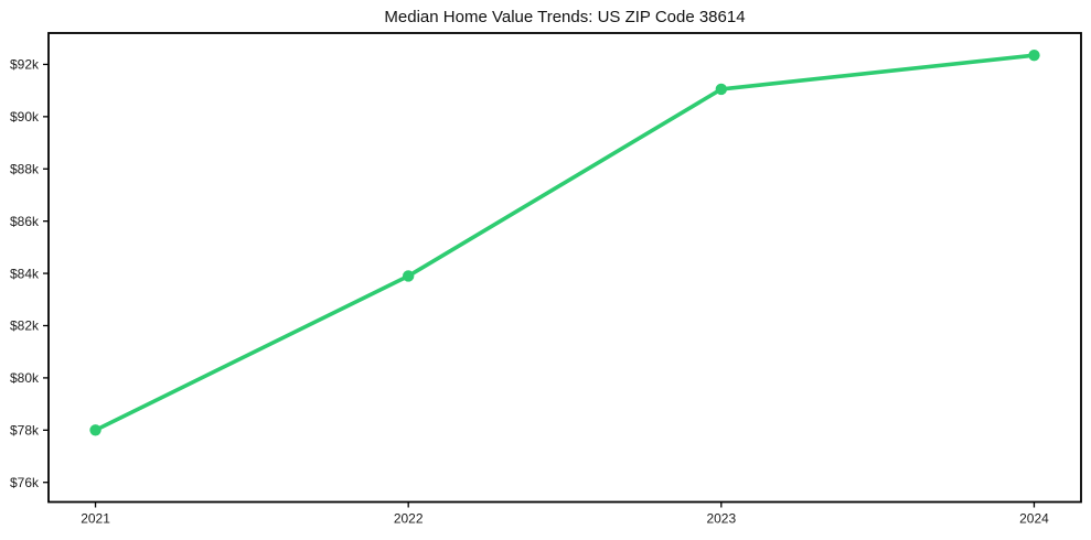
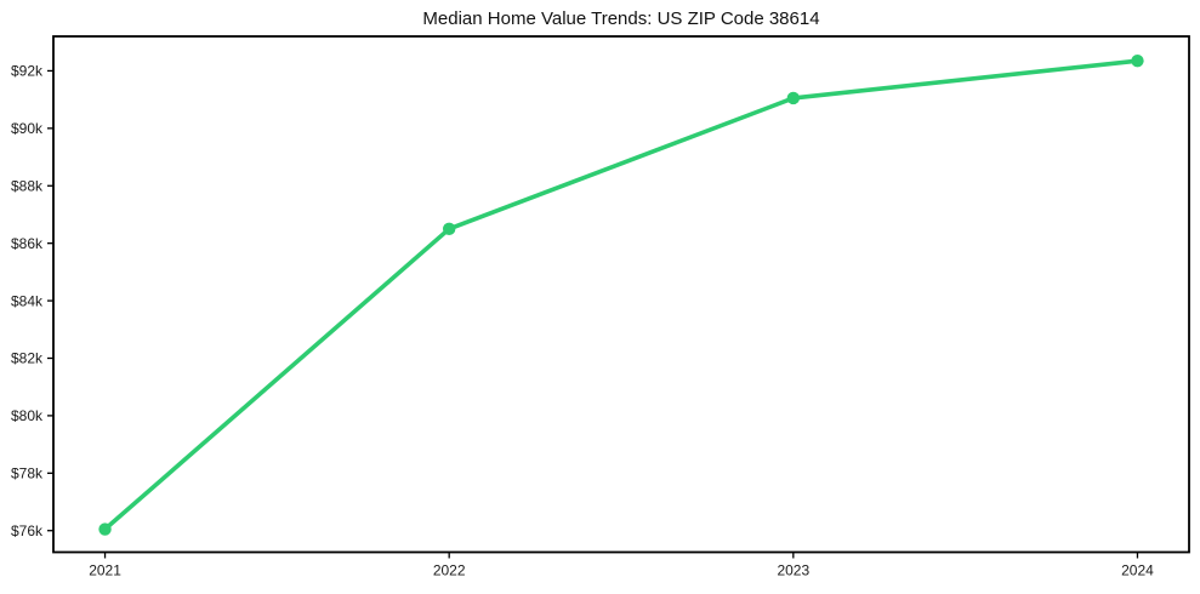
2021: $78.0k -> $76.0k
2022: $83.9k -> $86.5k
